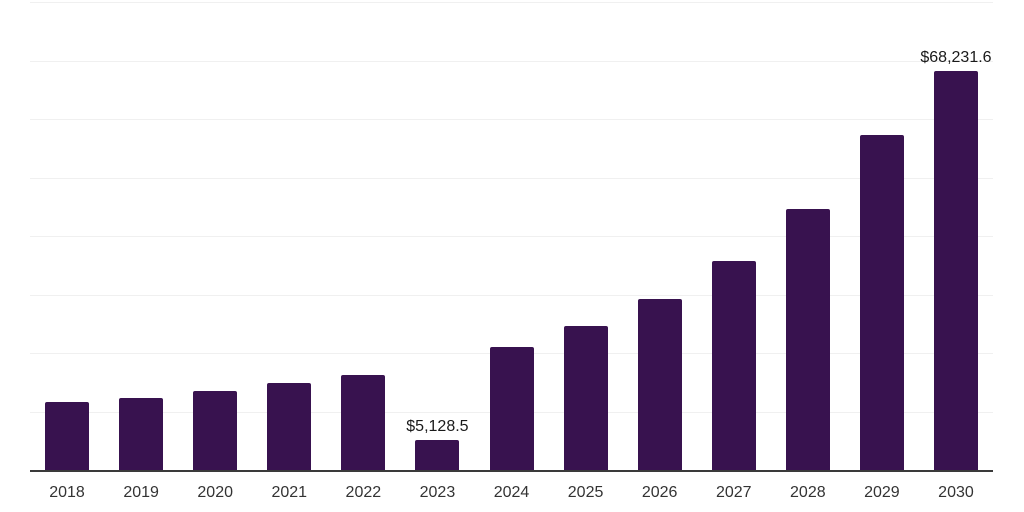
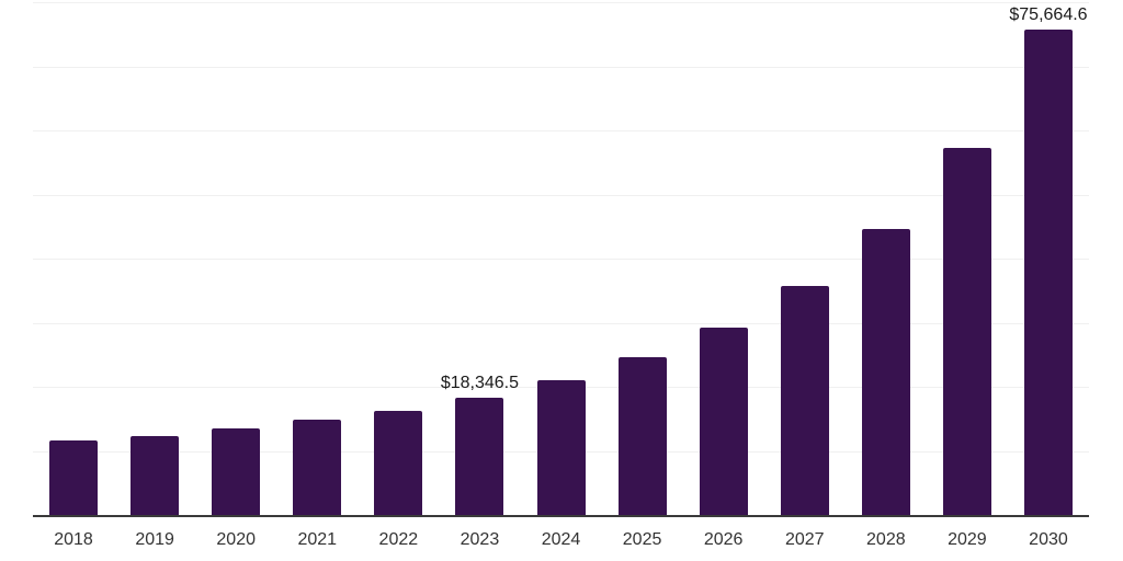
2023: $5,128.5 -> $18,346.5
2030: $68,231.6 -> $75,664.6
